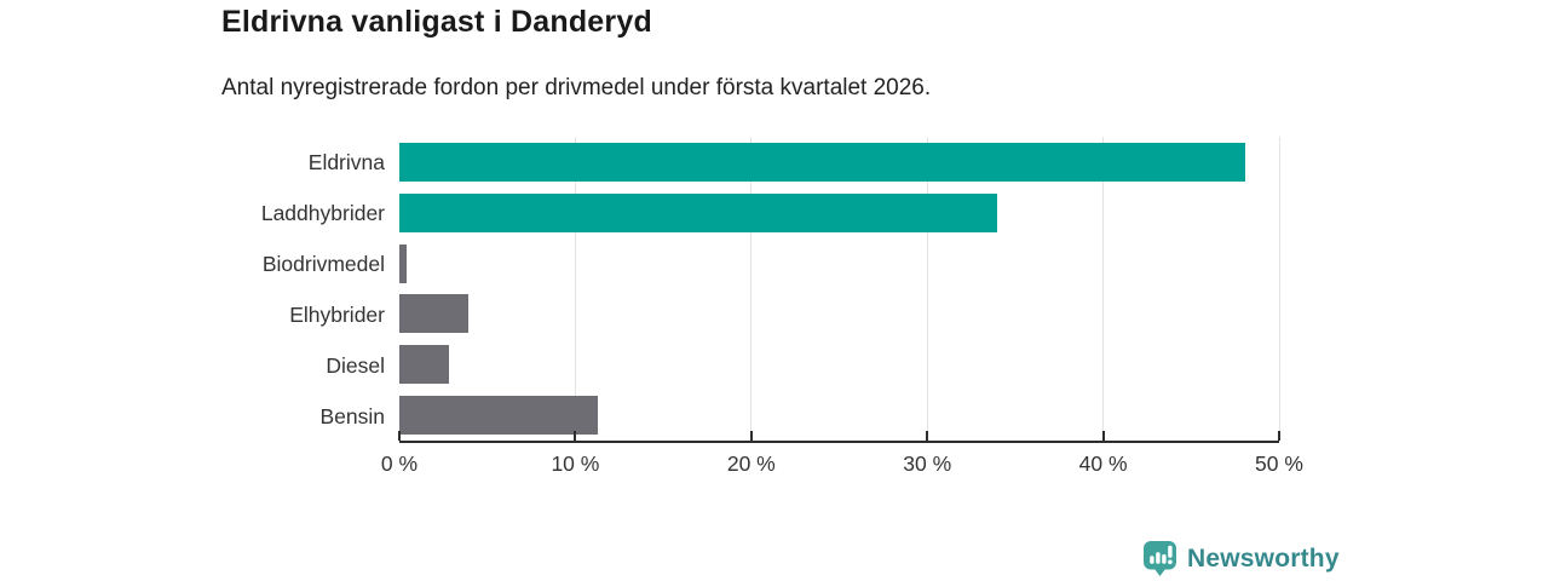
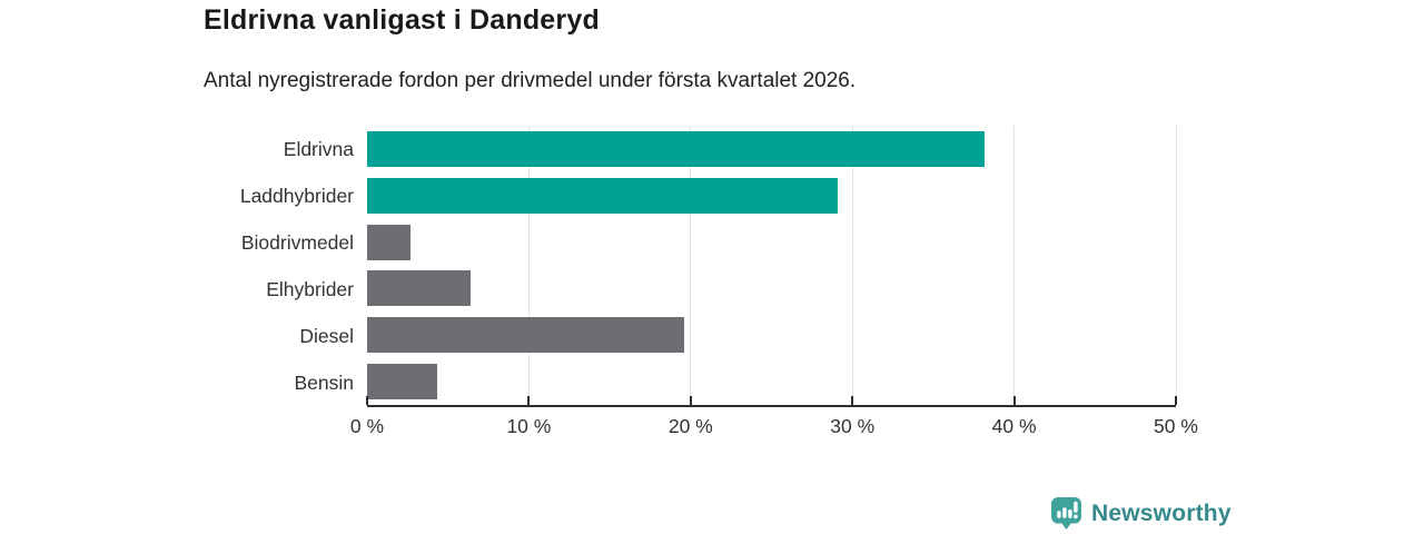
Eldrivna: 48.1% -> 38.2%
Laddhybrider: 34.0% -> 29.1%
Biodrivmedel: 0.4% -> 2.7%
Elhybrider: 3.9% -> 6.4%
Diesel: 2.8% -> 19.6%
Bensin: 11.3% -> 4.3%
